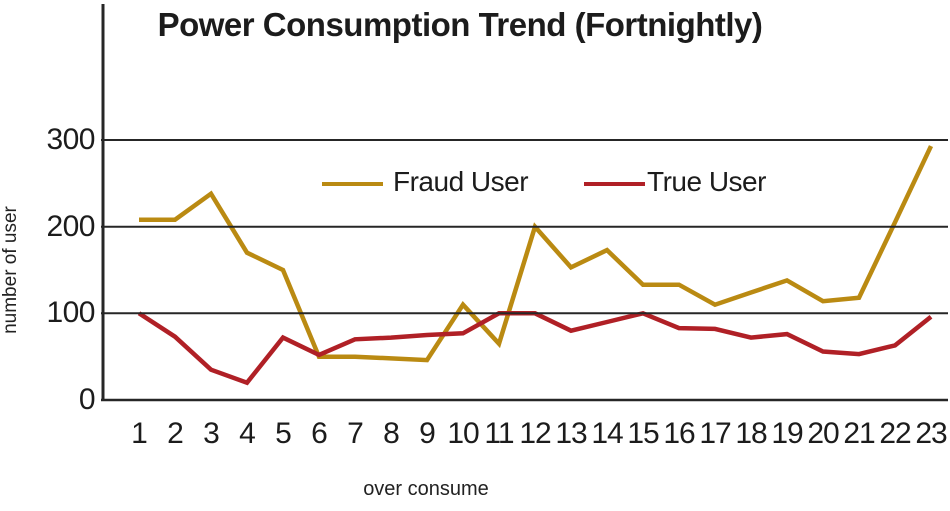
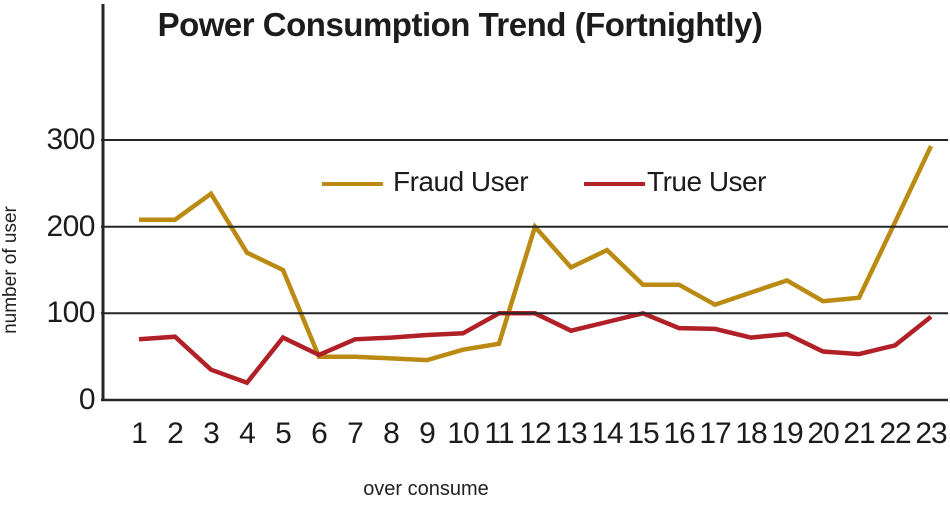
True User/1: 100 -> 70
Fraud User/10: 110 -> 60
